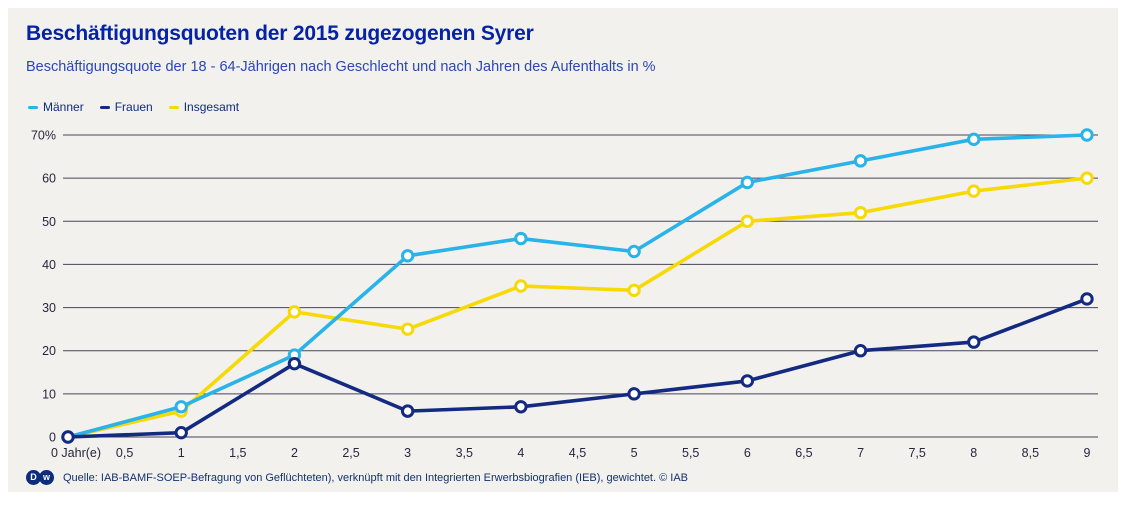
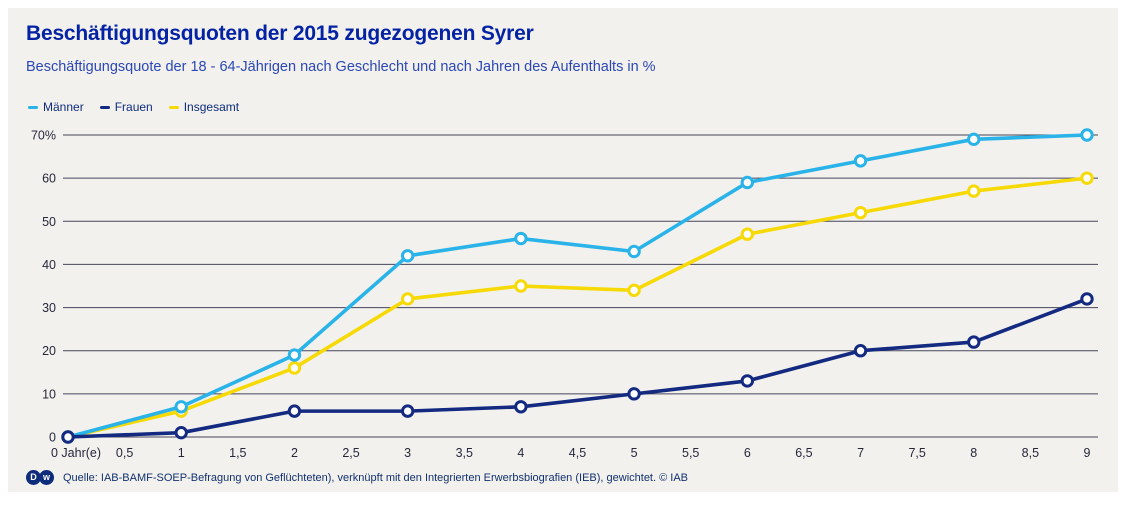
Frauen/2: 17% -> 6%
Insgesamt/2: 29% -> 16%
Insgesamt/3: 25% -> 32%
Insgesamt/6: 50% -> 47%
